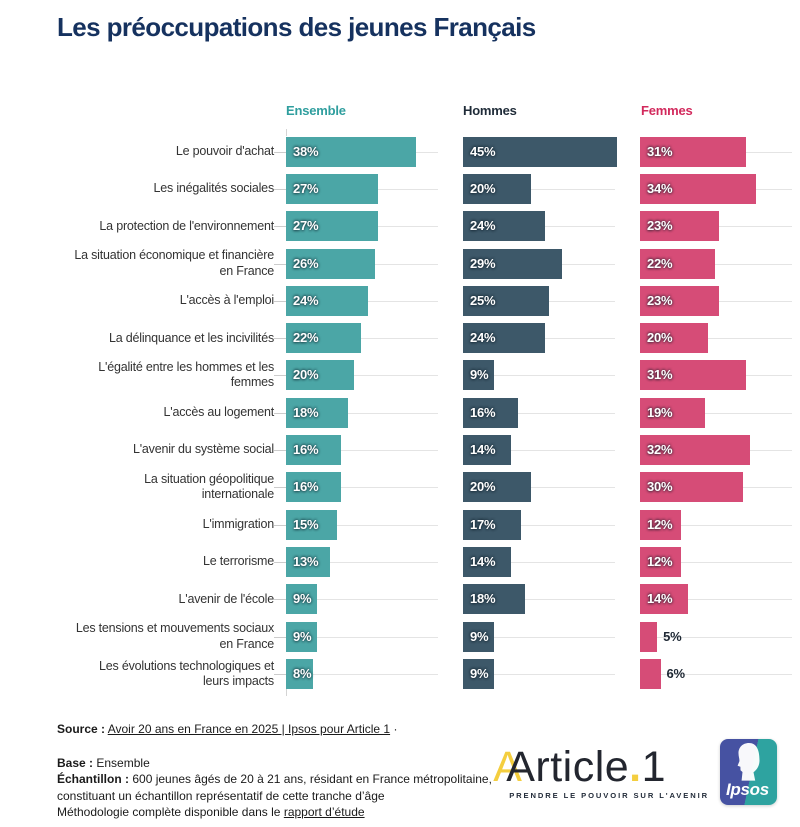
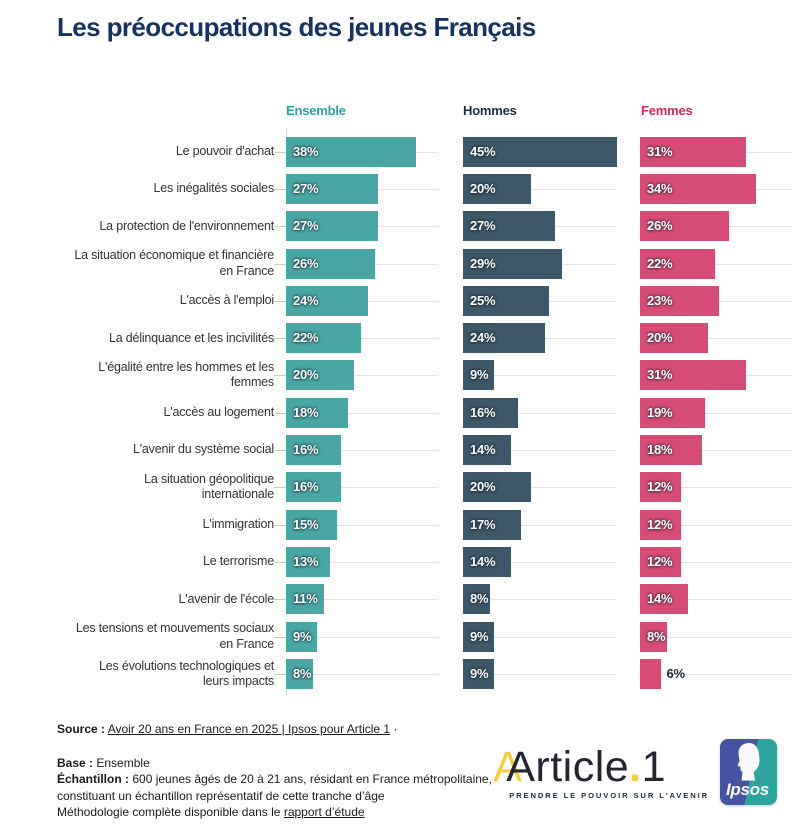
Hommes/La protection de l'environnement: 24% -> 27%
Femmes/La protection de l'environnement: 23% -> 26%
Femmes/L'avenir du système social: 32% -> 18%
Femmes/La situation géopolitique internationale: 30% -> 12%
Ensemble/L'avenir de l'école: 9% -> 11%
Hommes/L'avenir de l'école: 18% -> 8%
Femmes/Les tensions et mouvements sociaux en France: 5% -> 8%
